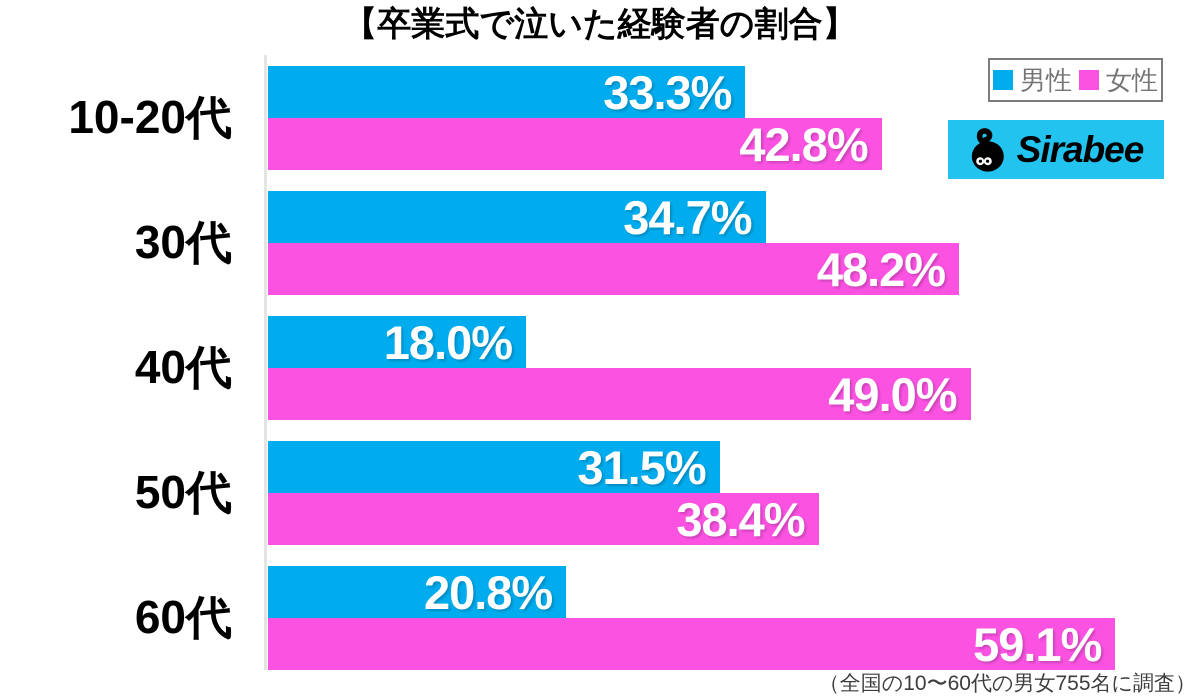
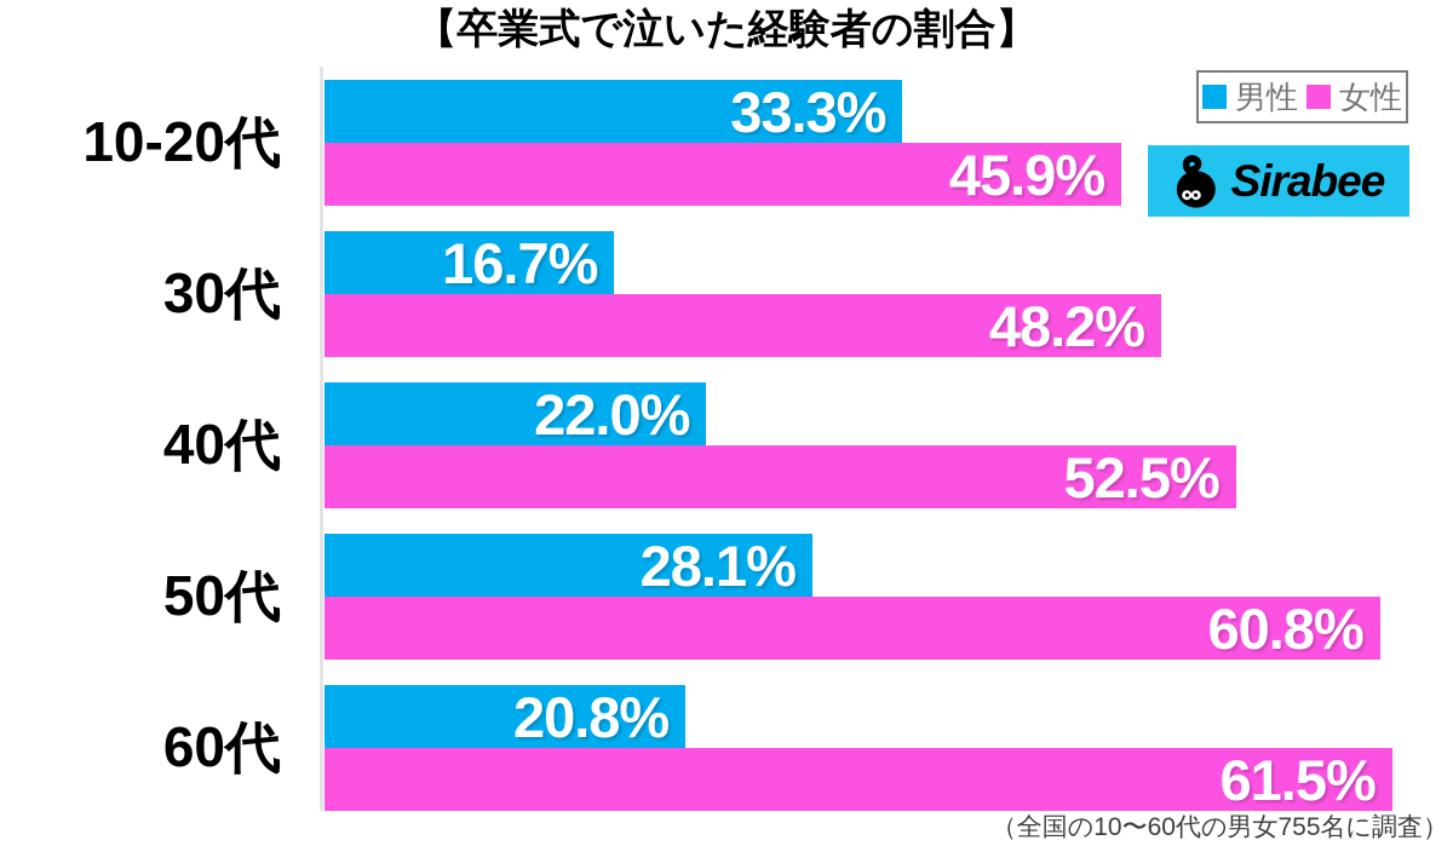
女性/10-20代: 42.8% -> 45.9%
男性/30代: 34.7% -> 16.7%
男性/40代: 18.0% -> 22.0%
女性/40代: 49.0% -> 52.5%
男性/50代: 31.5% -> 28.1%
女性/50代: 38.4% -> 60.8%
女性/60代: 59.1% -> 61.5%
